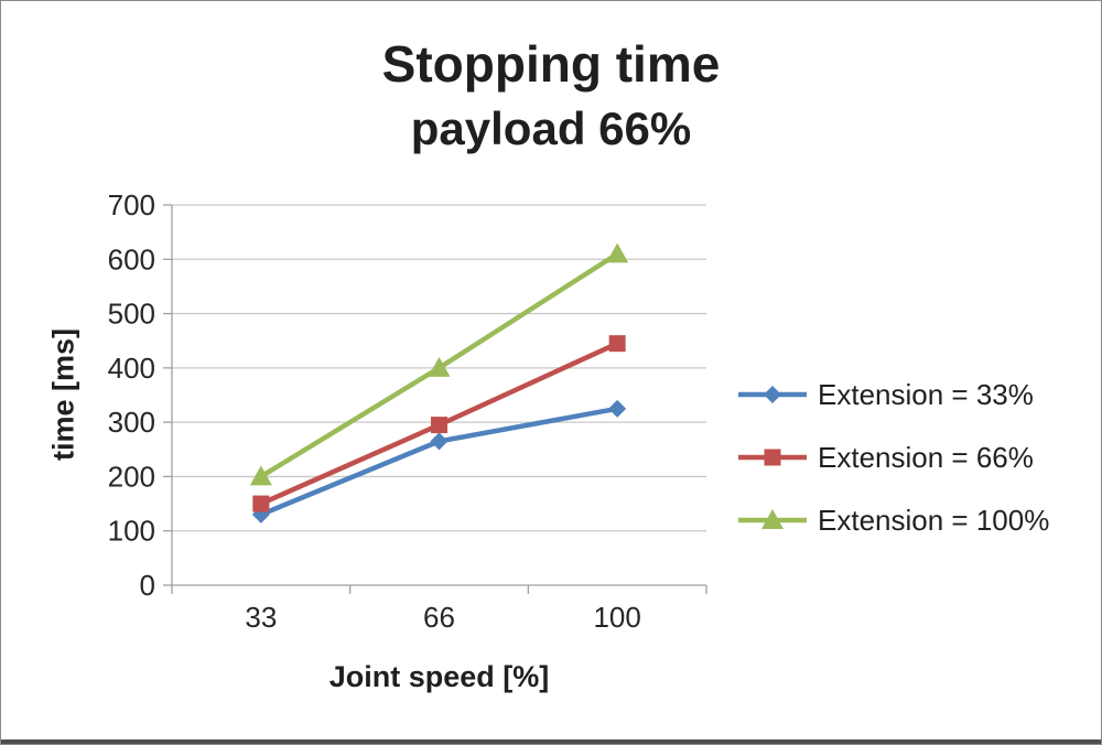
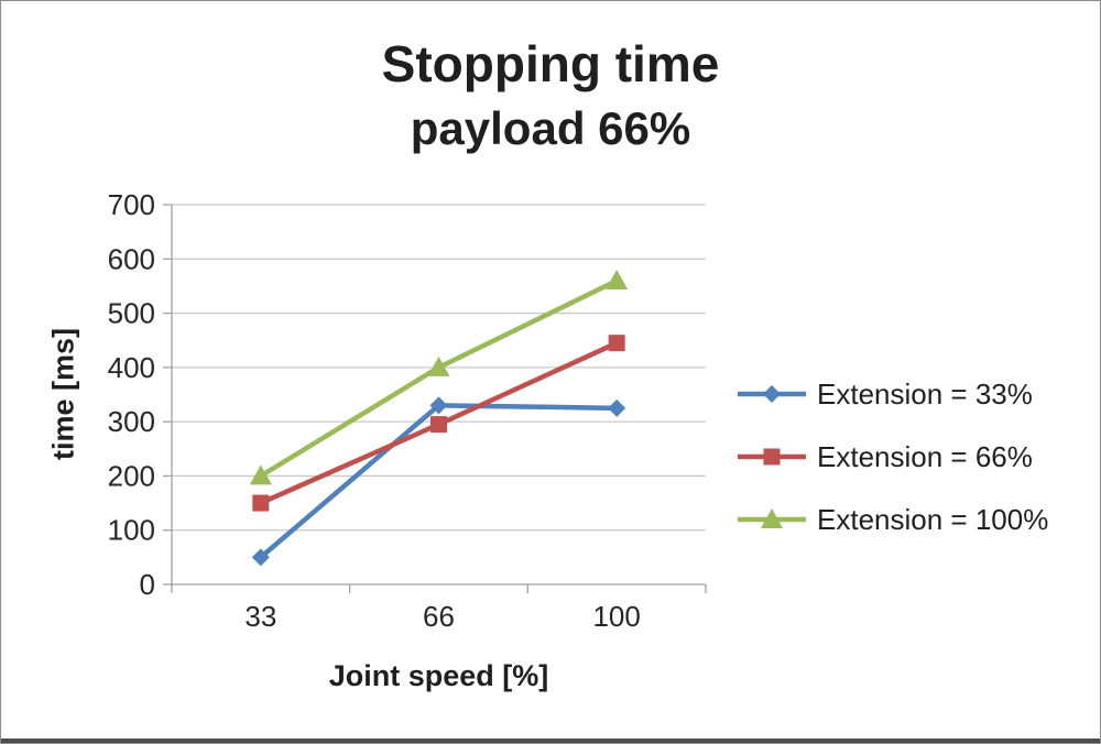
Extension = 33%/33: 130 -> 50
Extension = 33%/66: 260 -> 330
Extension = 100%/100: 610 -> 560
